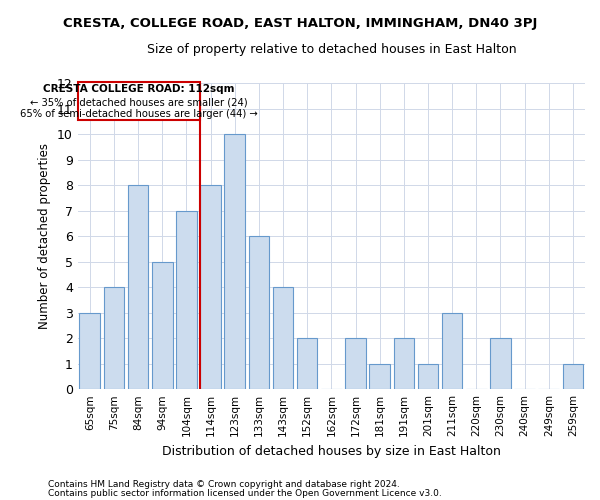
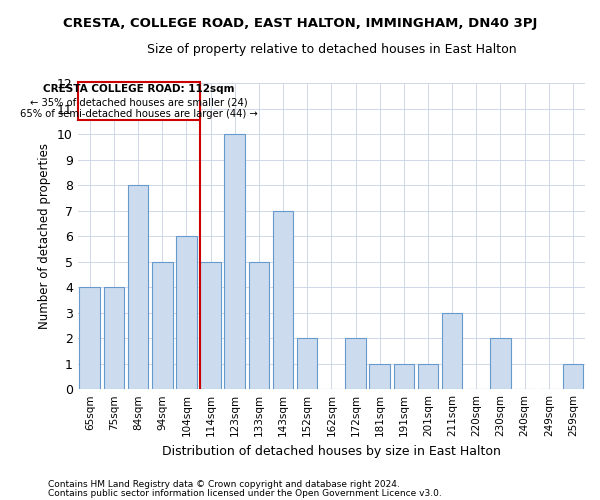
65sqm: 3 -> 4
104sqm: 7 -> 6
114sqm: 8 -> 5
133sqm: 6 -> 5
143sqm: 4 -> 7
191sqm: 2 -> 1
